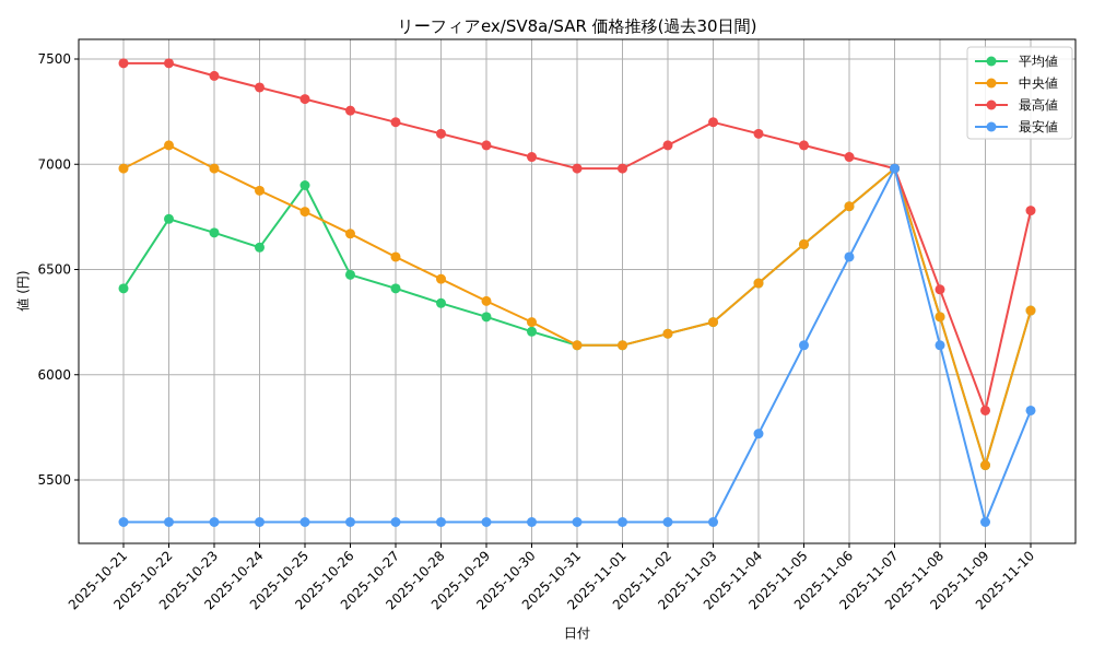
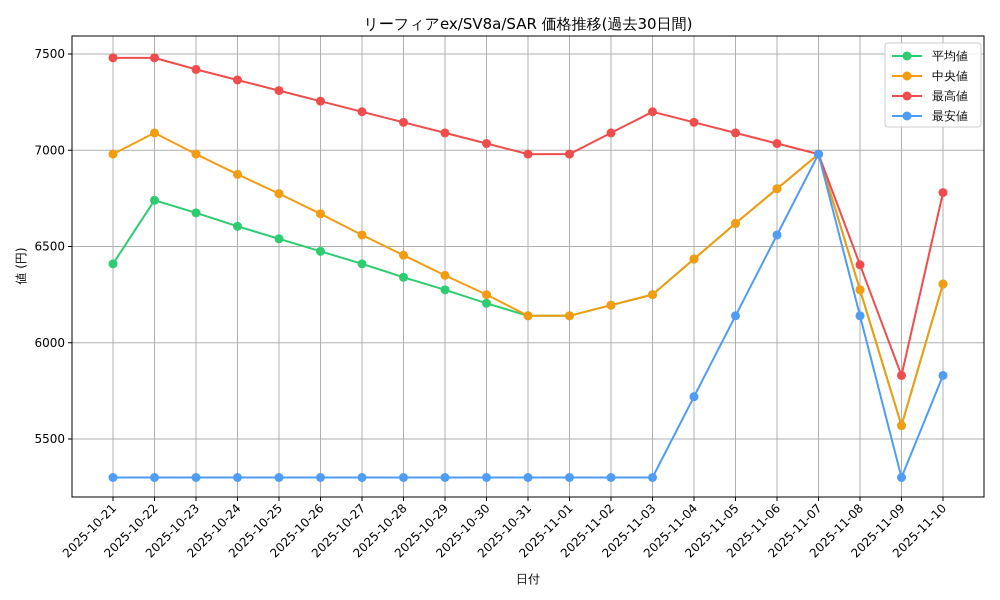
平均値/2025-10-25: 6900 -> 6540
